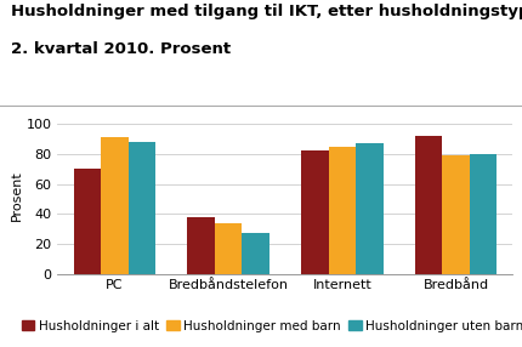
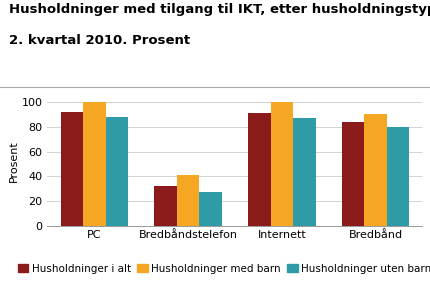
Husholdninger i alt/PC: 70 -> 92
Husholdninger med barn/PC: 91 -> 100
Husholdninger i alt/Bredbåndstelefon: 38 -> 32
Husholdninger med barn/Bredbåndstelefon: 34 -> 41
Husholdninger i alt/Internett: 82 -> 91
Husholdninger med barn/Internett: 85 -> 100
Husholdninger i alt/Bredbånd: 92 -> 84
Husholdninger med barn/Bredbånd: 79 -> 90
